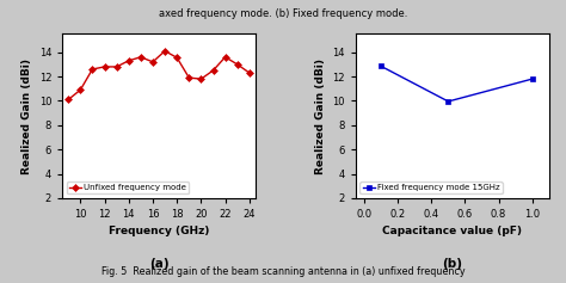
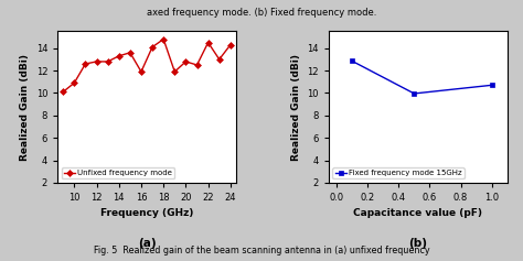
16: 13.2 -> 11.9
18: 13.6 -> 14.8
20: 11.8 -> 12.8
22: 13.6 -> 14.5
24: 12.3 -> 14.3
1.0: 11.8 -> 10.7
